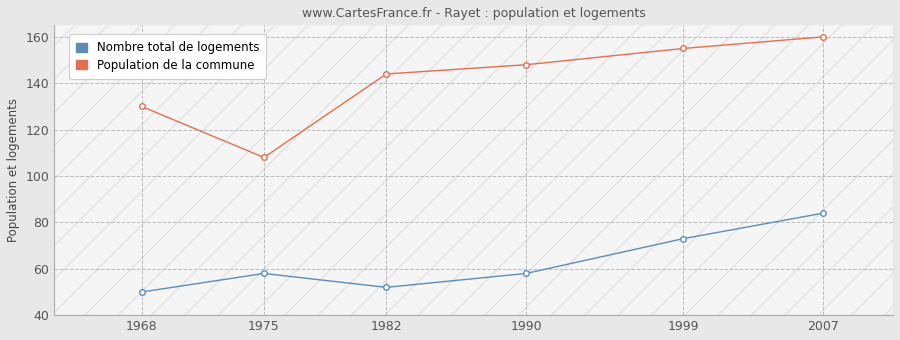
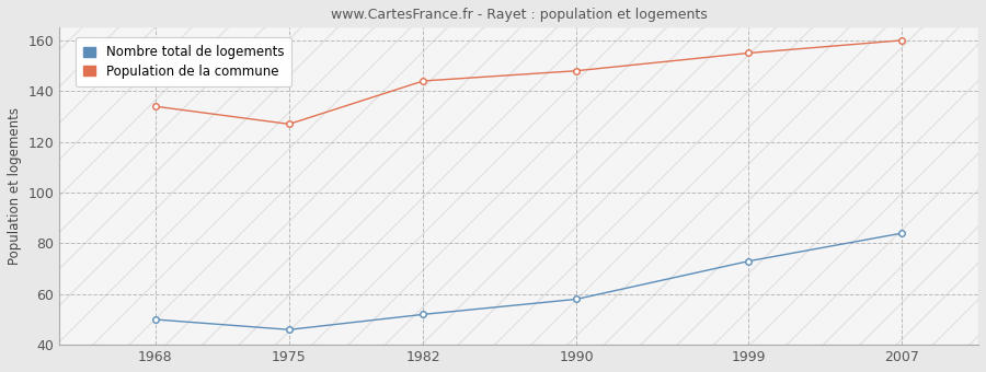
Population de la commune/1968: 130 -> 134
Nombre total de logements/1975: 58 -> 46
Population de la commune/1975: 108 -> 127
